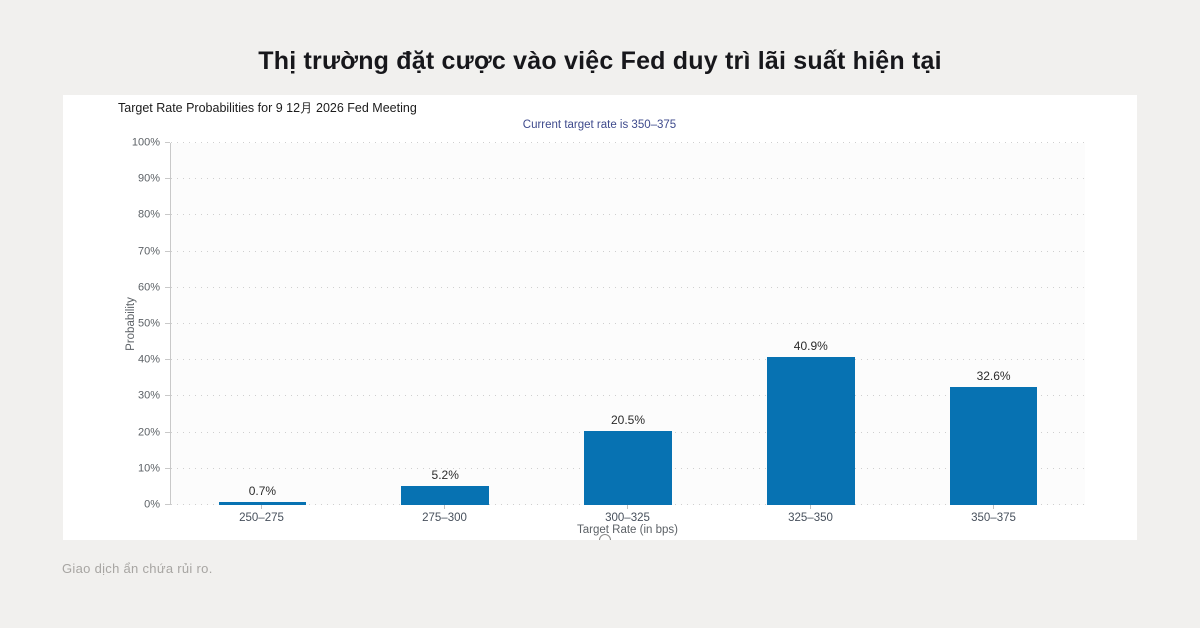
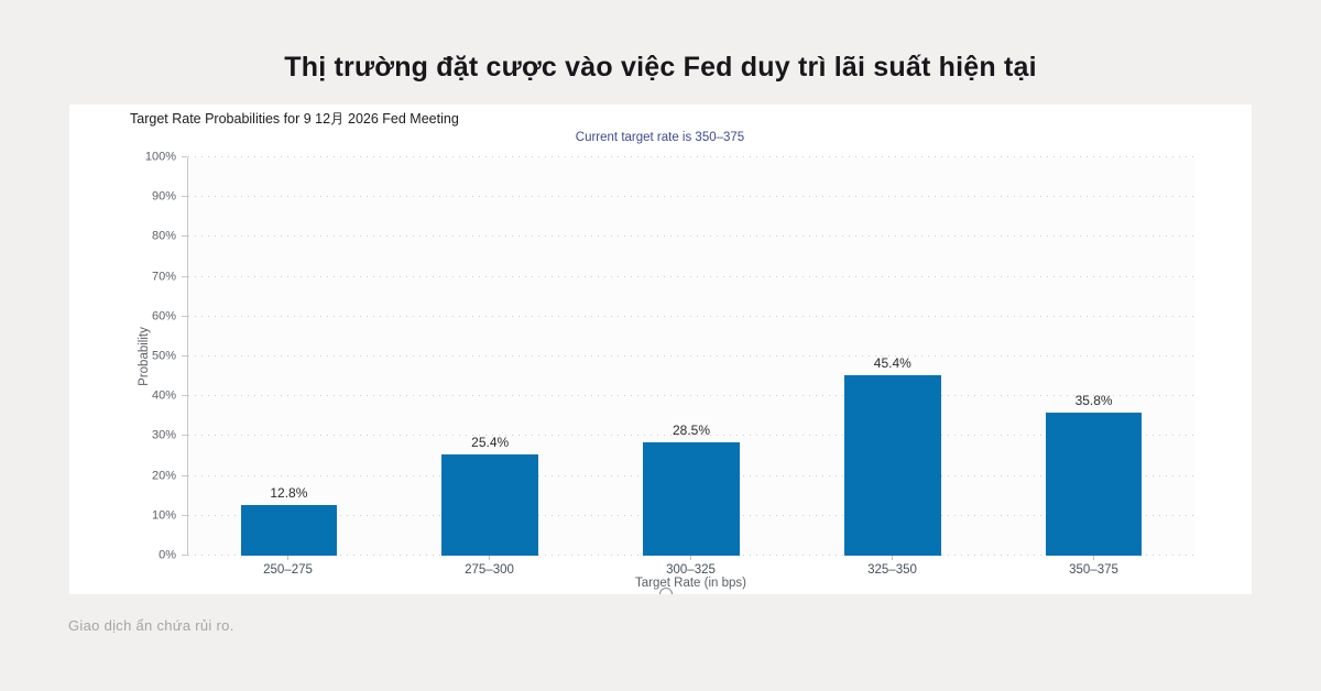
250–275: 0.7% -> 12.8%
275–300: 5.2% -> 25.4%
300–325: 20.5% -> 28.5%
325–350: 40.9% -> 45.4%
350–375: 32.6% -> 35.8%
